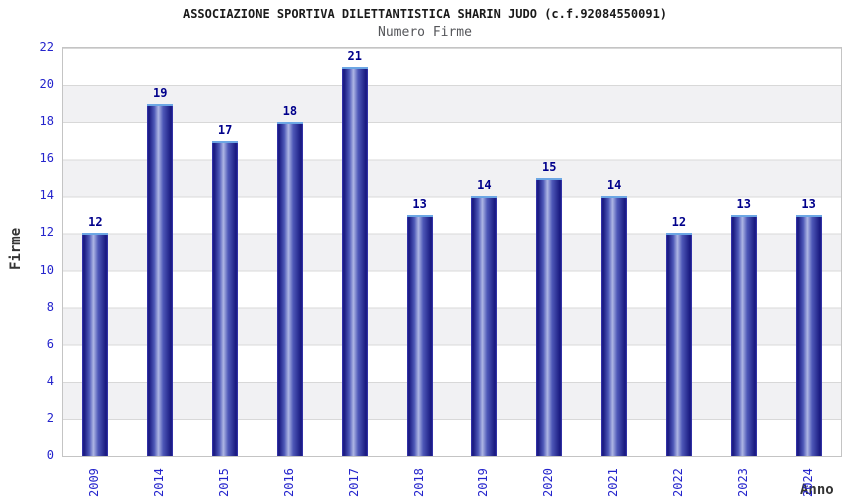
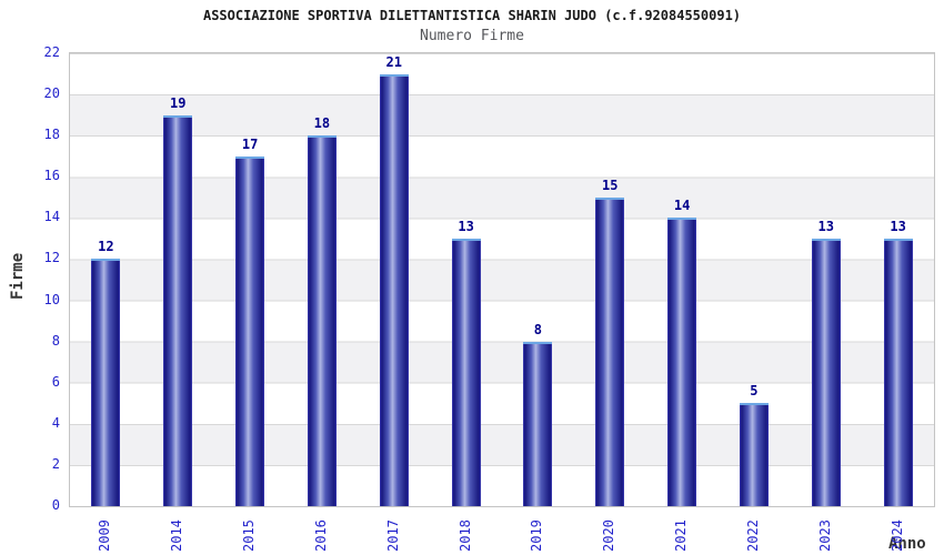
2019: 14 -> 8
2022: 12 -> 5
